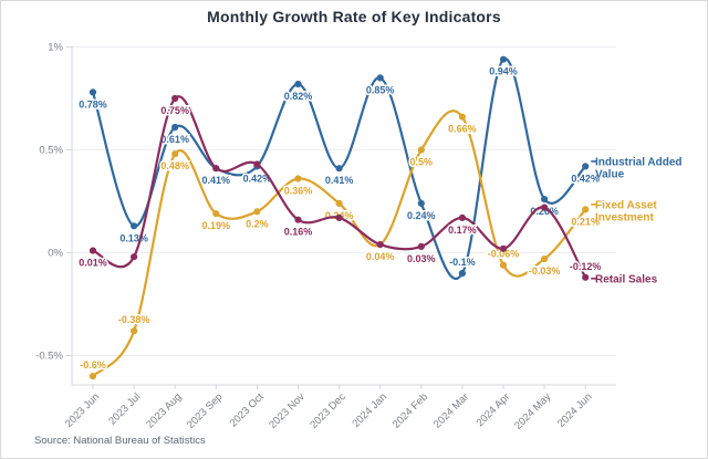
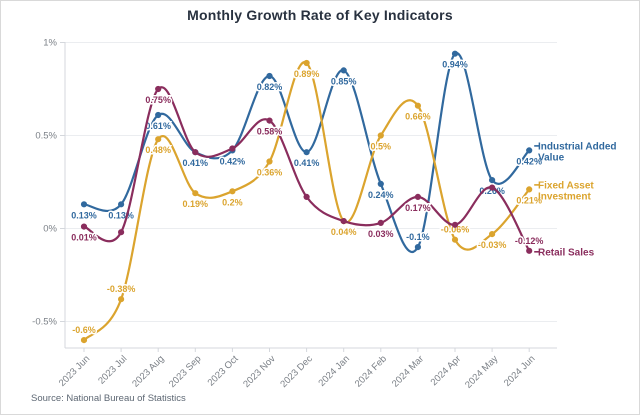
Industrial Added Value/2023 Jun: 0.78% -> 0.13%
Retail Sales/2023 Nov: 0.16% -> 0.58%
Fixed Asset Investment/2023 Dec: 0.24% -> 0.89%
